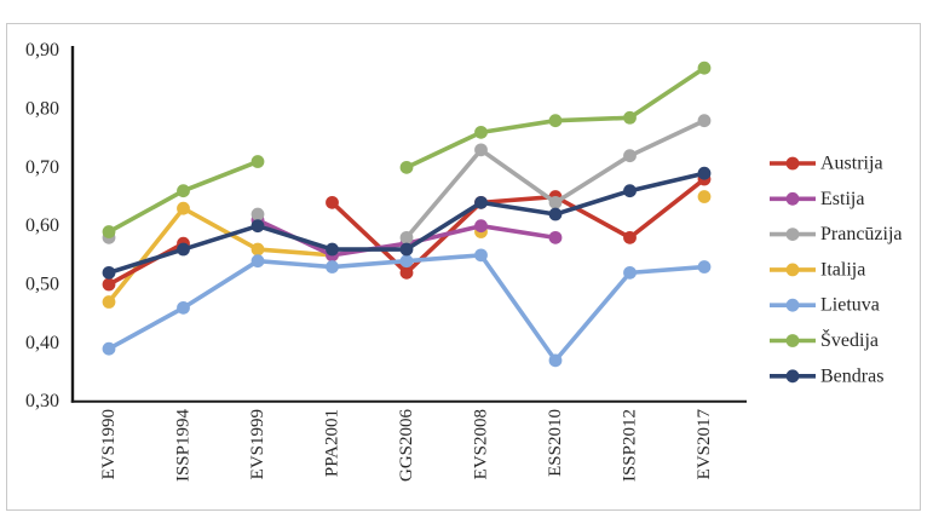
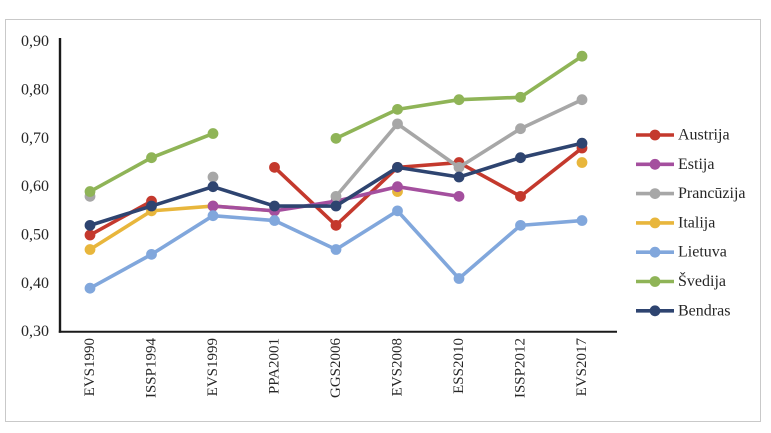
Italija/ISSP1994: 0,63 -> 0,55
Estija/EVS1999: 0,61 -> 0,56
Lietuva/GGS2006: 0,54 -> 0,47
Lietuva/ESS2010: 0,37 -> 0,41
